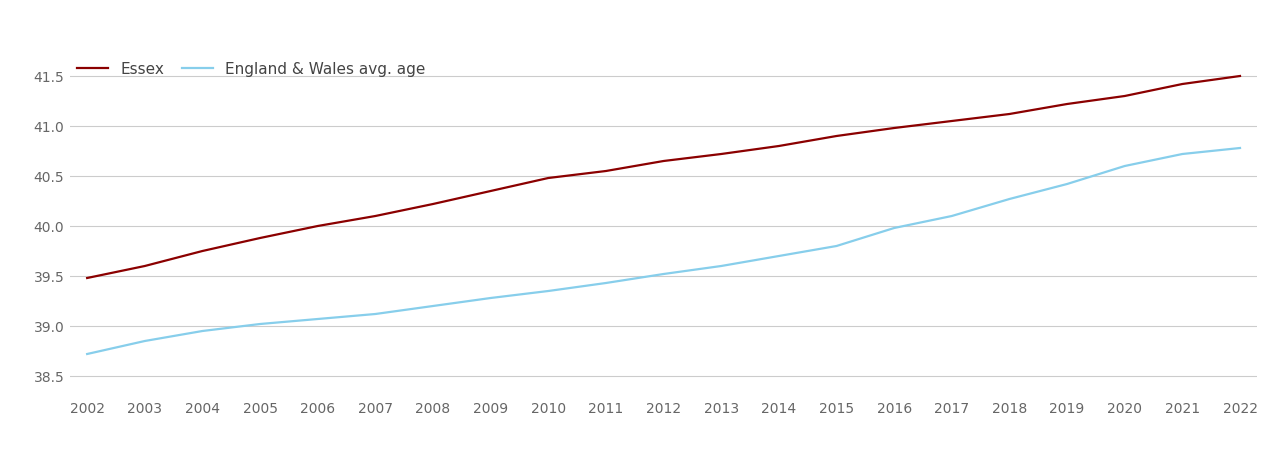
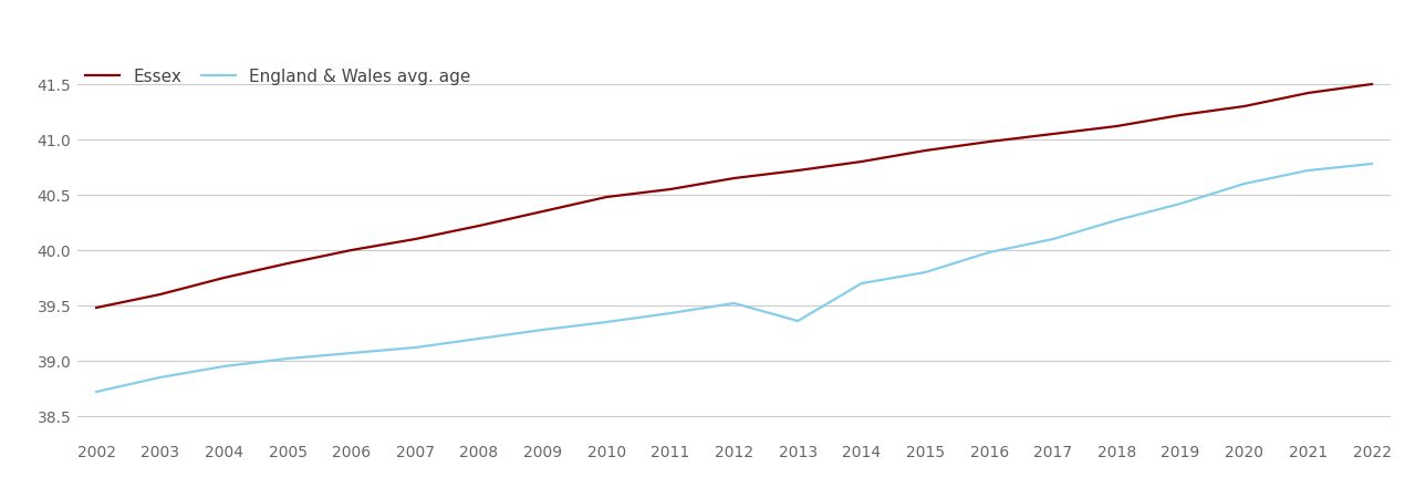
England & Wales avg. age/2013: 39.60 -> 39.36
